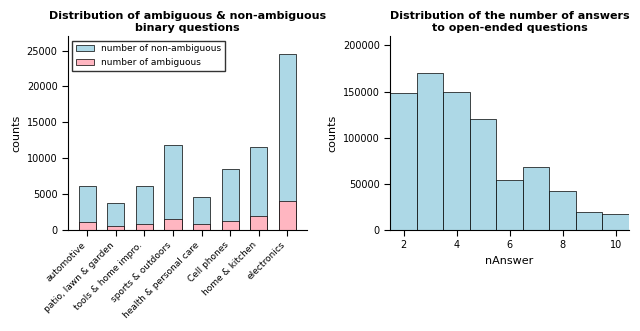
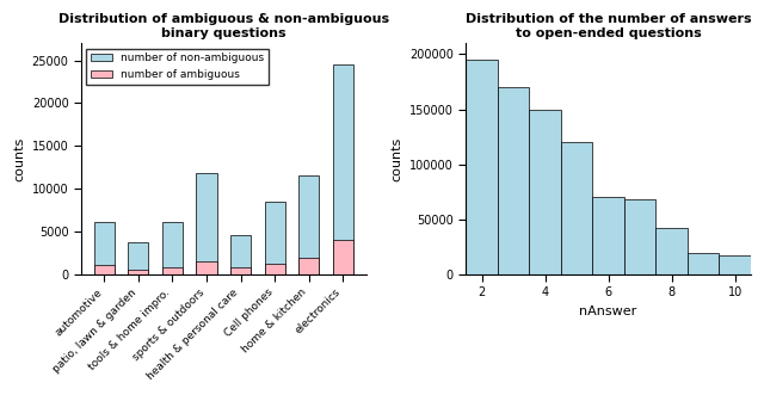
2: 148000 -> 195000
6: 54000 -> 70000
